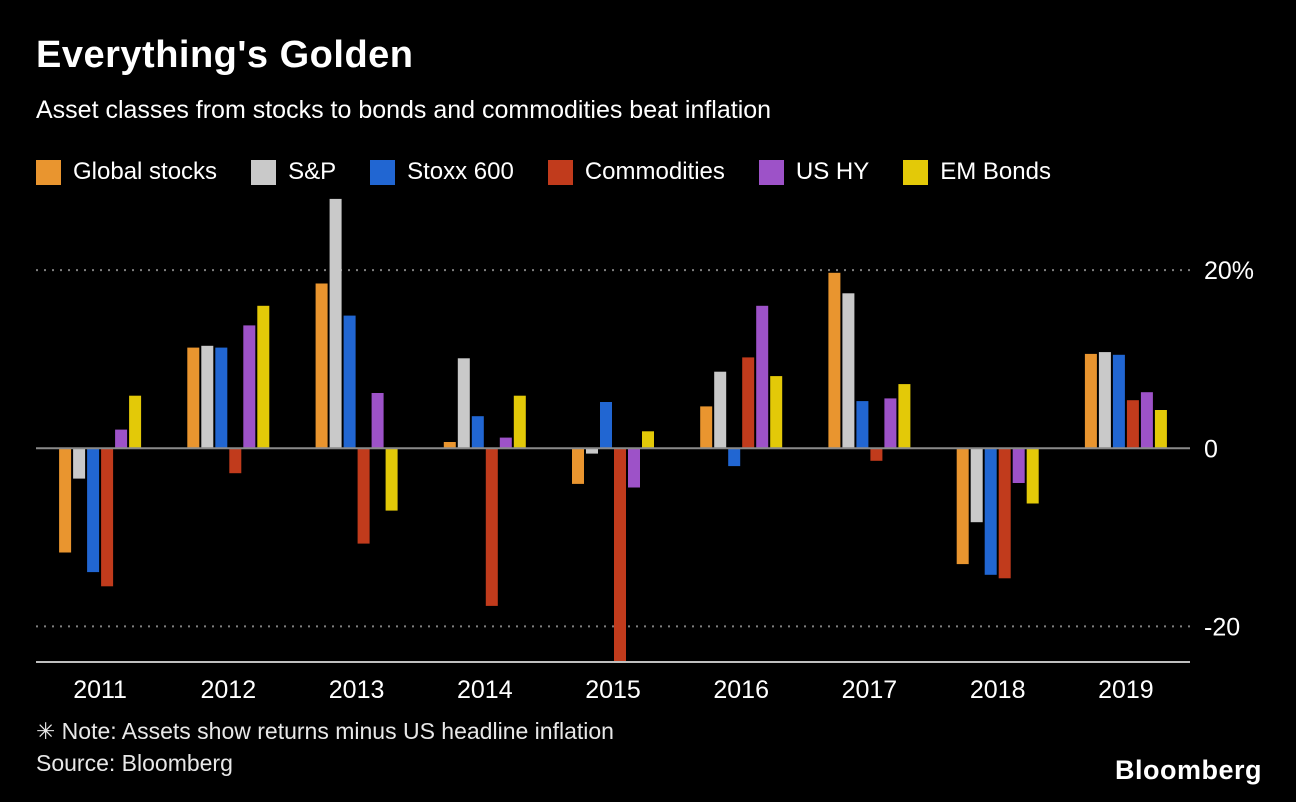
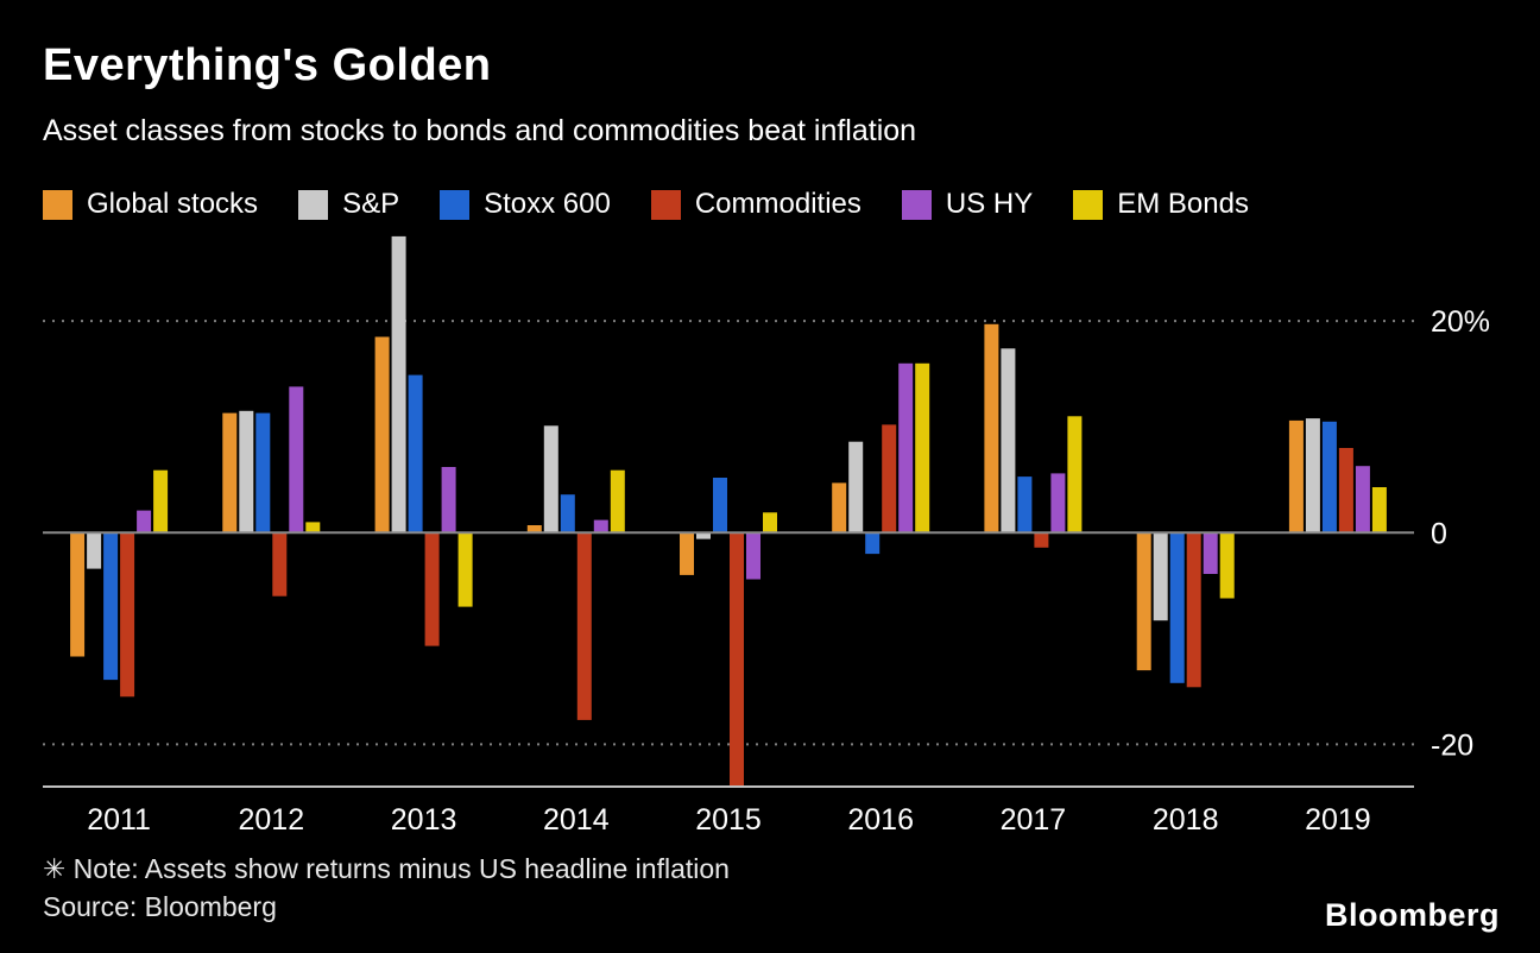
Commodities/2012: -3% -> -6%
EM Bonds/2012: 16% -> 1%
EM Bonds/2016: 8% -> 16%
EM Bonds/2017: 7% -> 11%
Commodities/2019: 5% -> 8%
